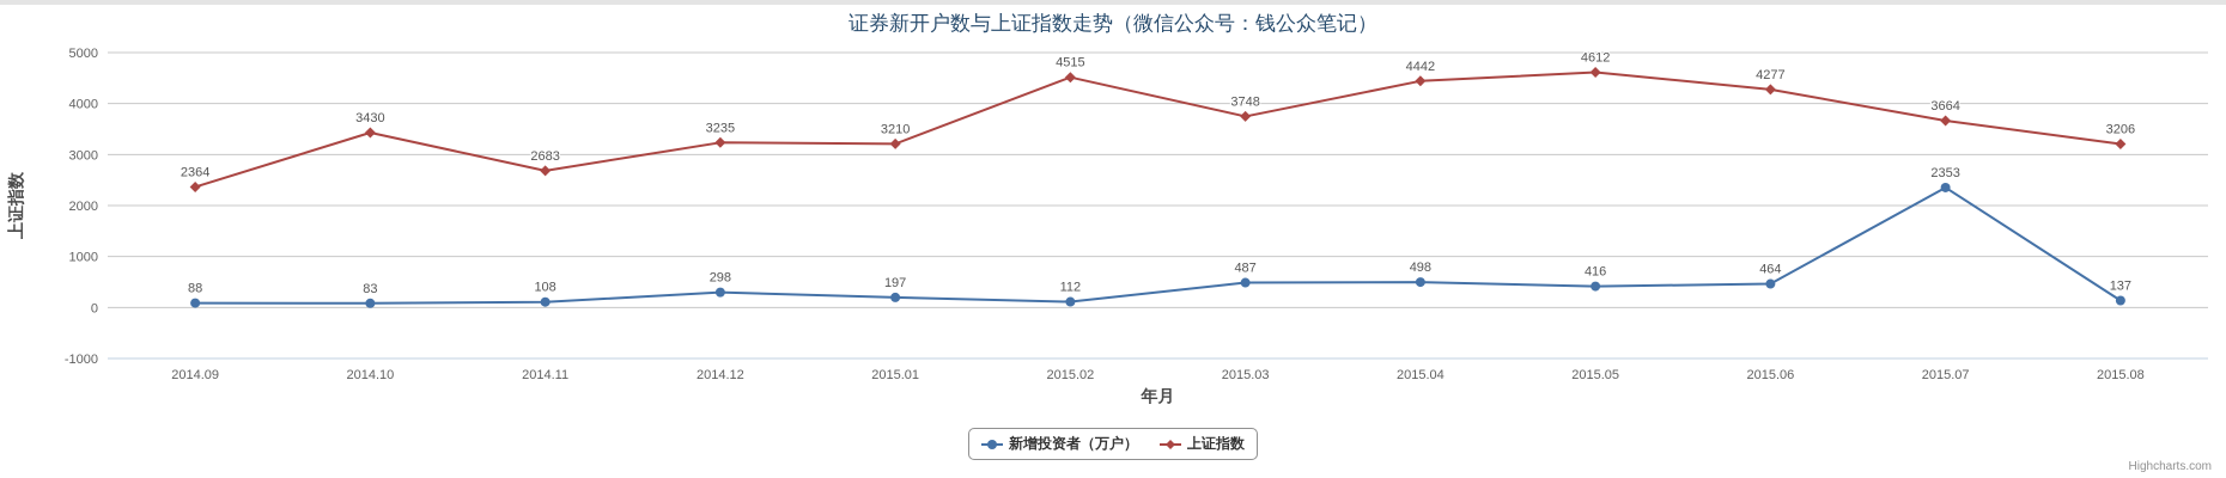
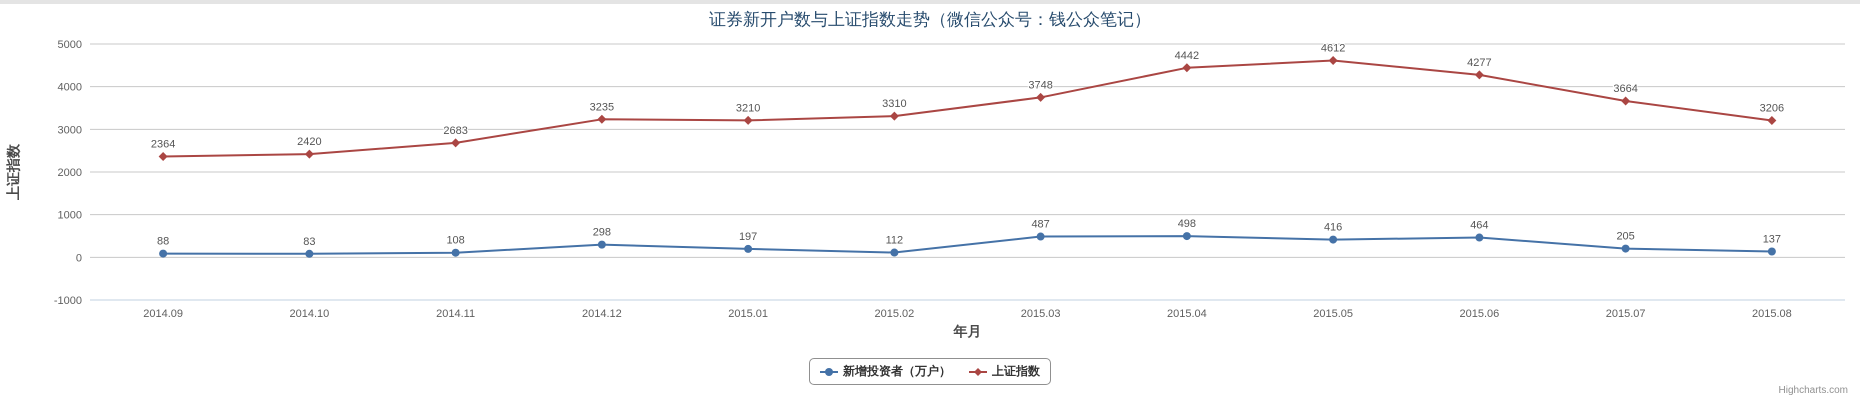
上证指数/2014.10: 3430 -> 2420
上证指数/2015.02: 4515 -> 3310
新增投资者（万户）/2015.07: 2353 -> 205
